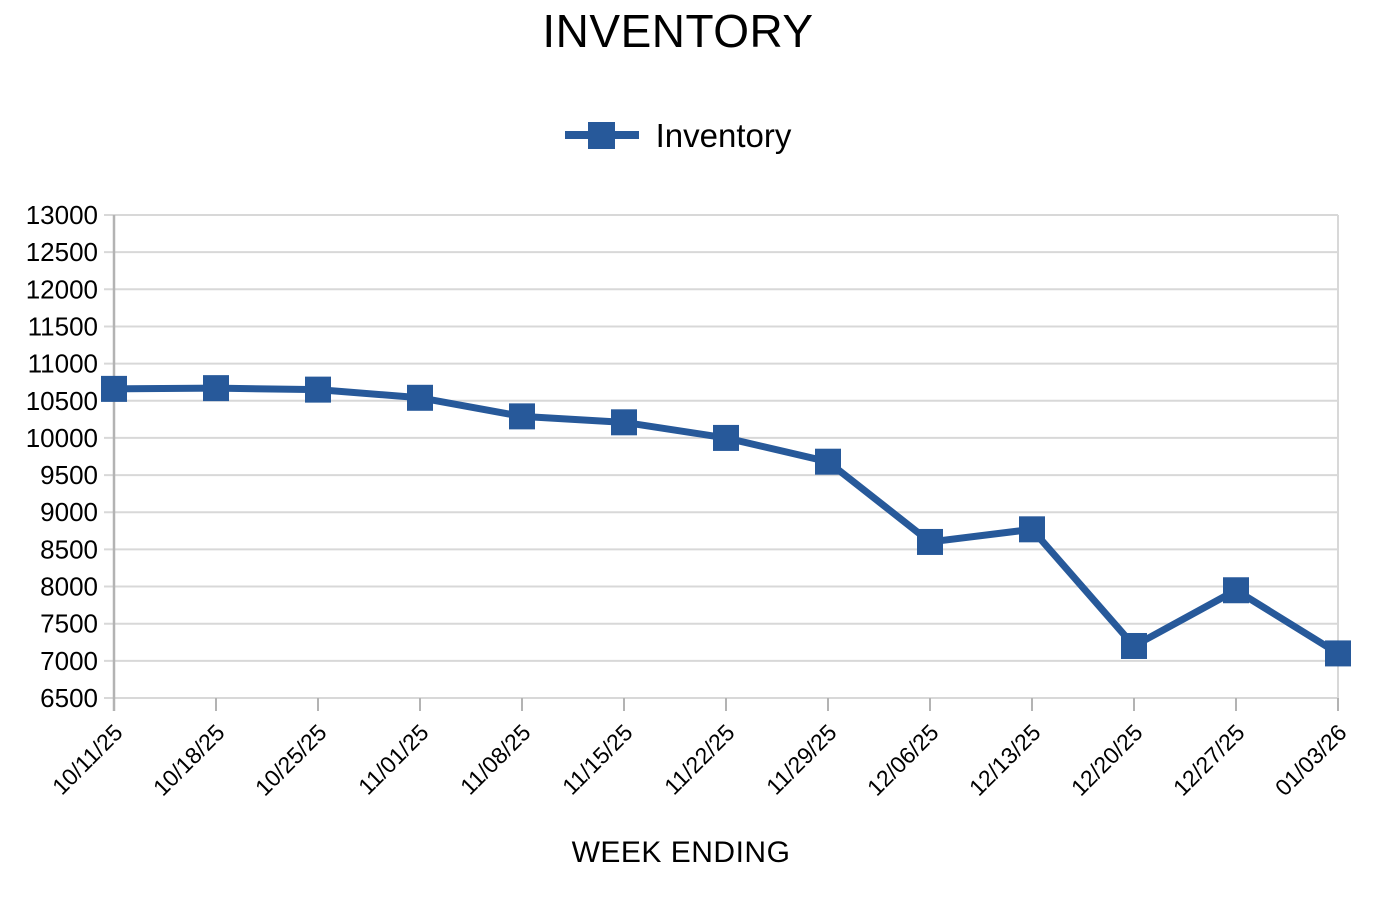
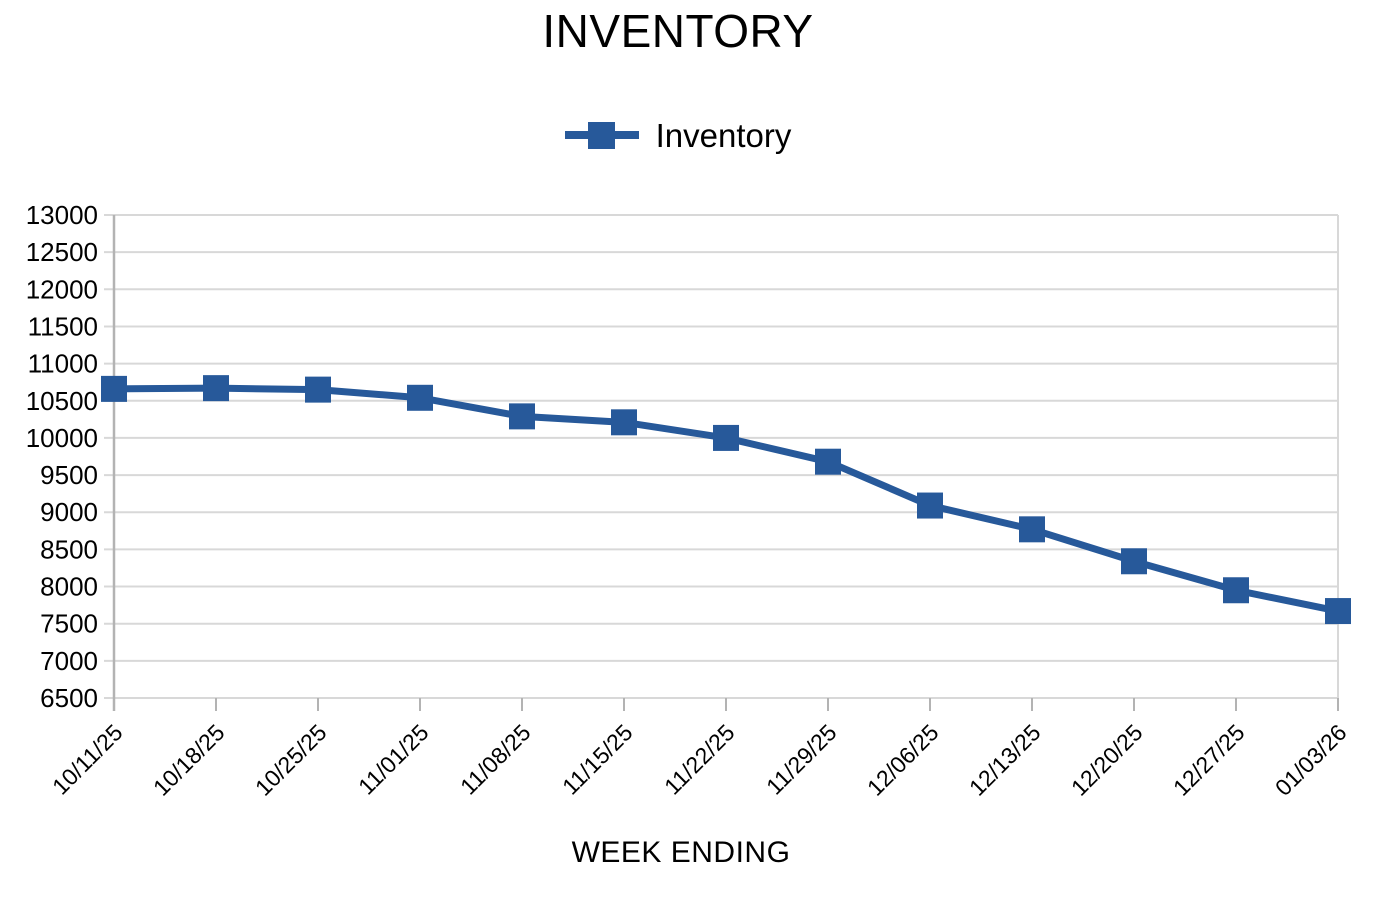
12/06/25: 8600 -> 9100
12/20/25: 7200 -> 8300
01/03/26: 7100 -> 7700
